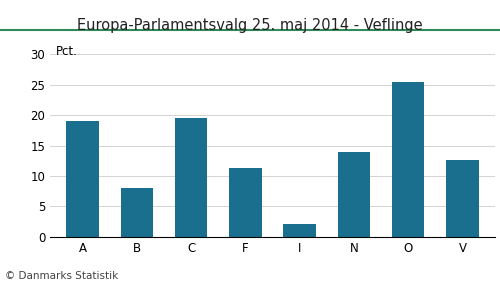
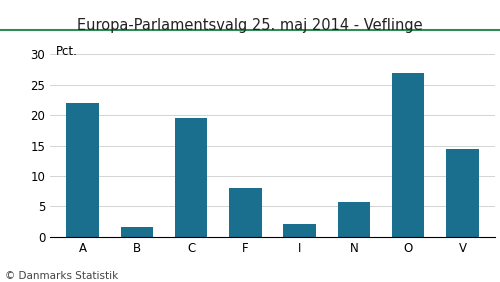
A: 19.0 -> 22.0
B: 8.0 -> 1.7
F: 11.4 -> 8.1
N: 14.0 -> 5.8
O: 25.4 -> 27.0
V: 12.6 -> 14.5
